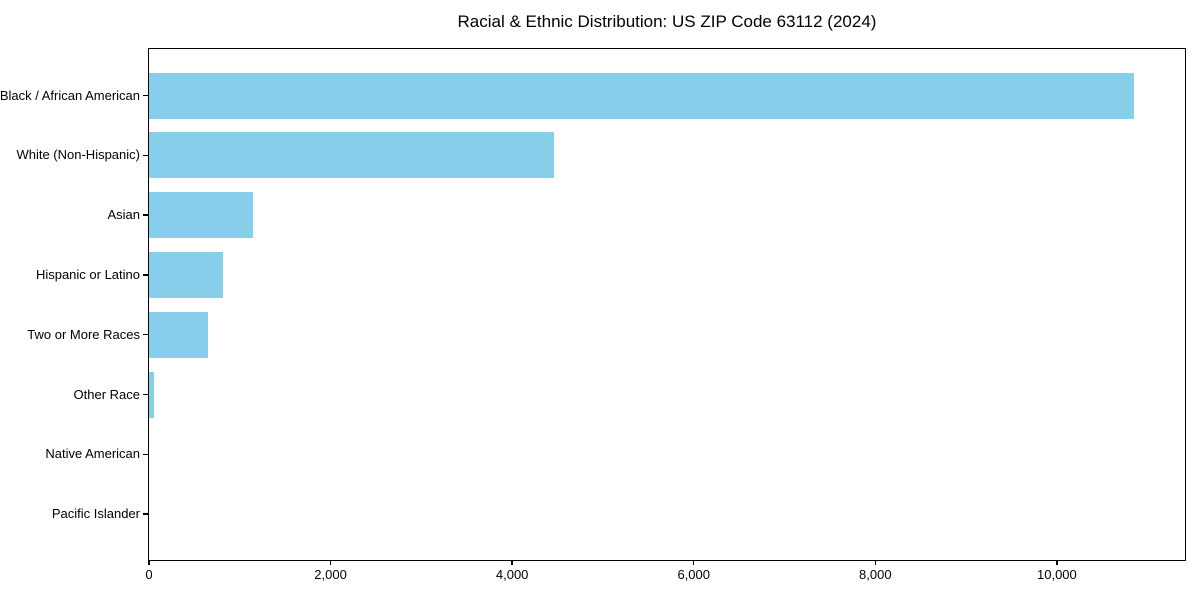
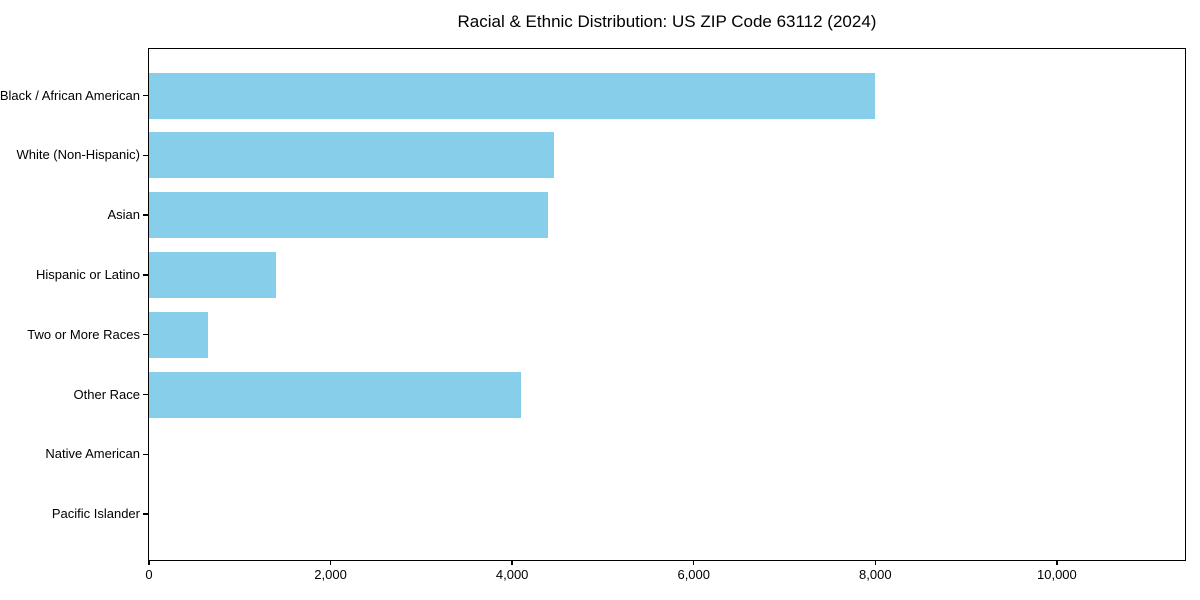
Black / African American: 10800 -> 8000
Asian: 1200 -> 4400
Hispanic or Latino: 800 -> 1400
Other Race: 100 -> 4100
